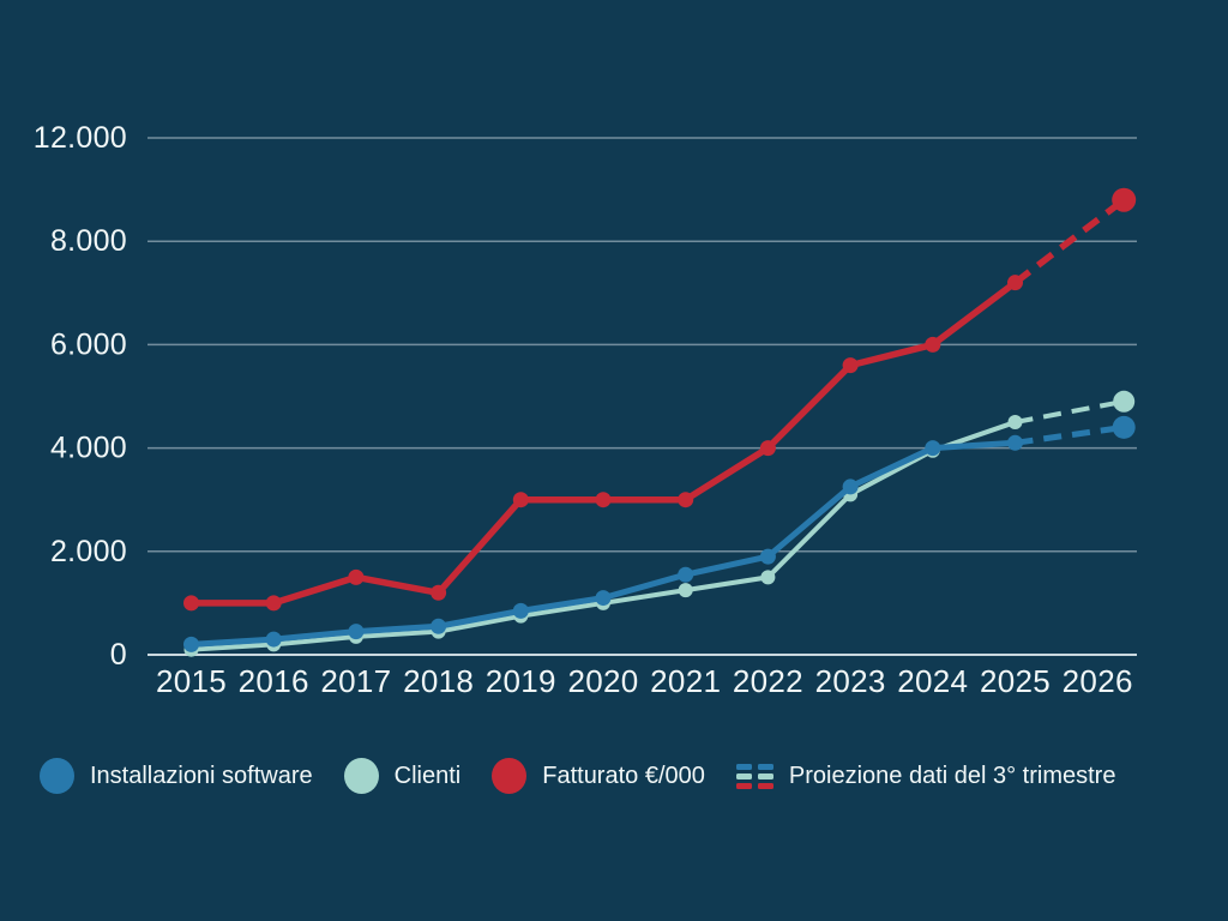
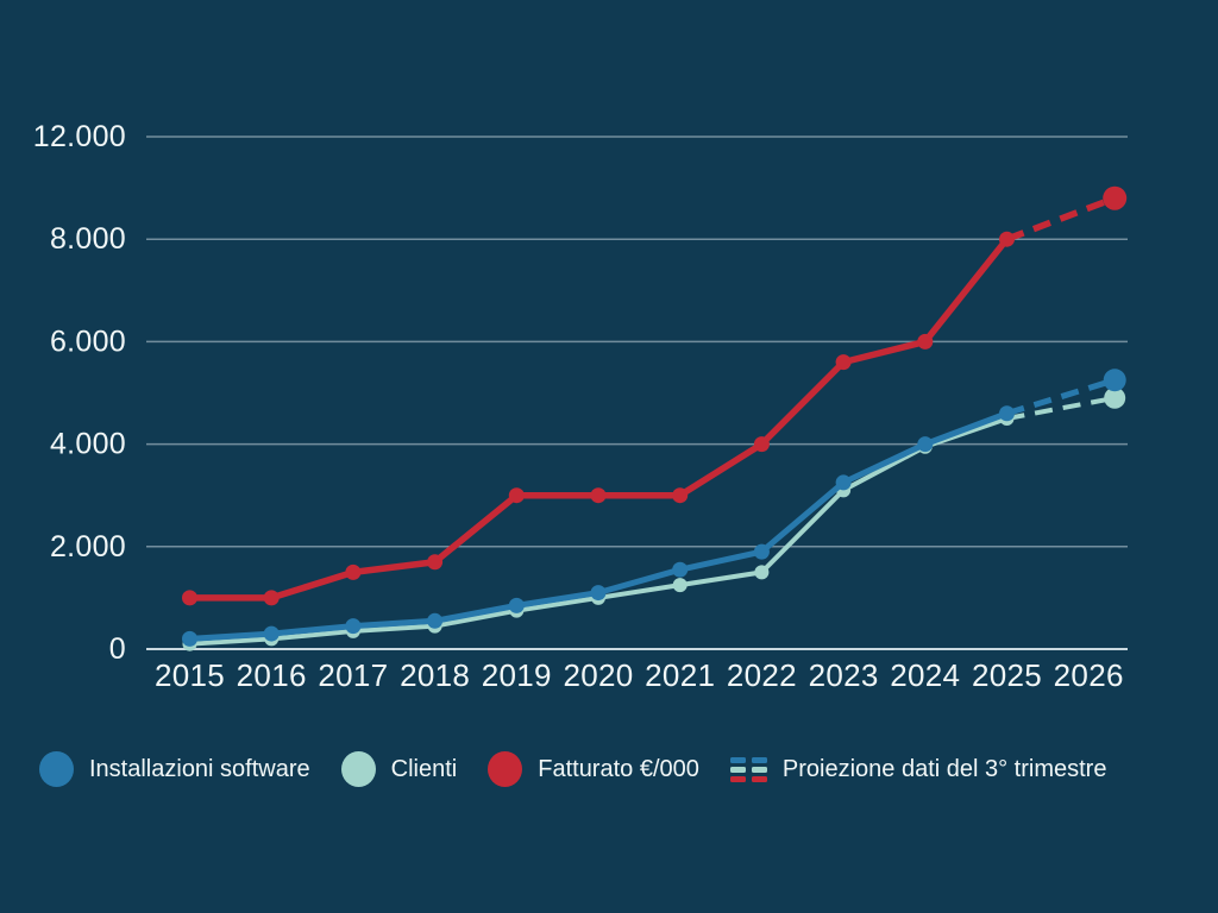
Fatturato €/000/2018: 1200 -> 1700
Installazioni software/2025: 4100 -> 4600
Fatturato €/000/2025: 7200 -> 8000
Installazioni software/2026: 4400 -> 5200
